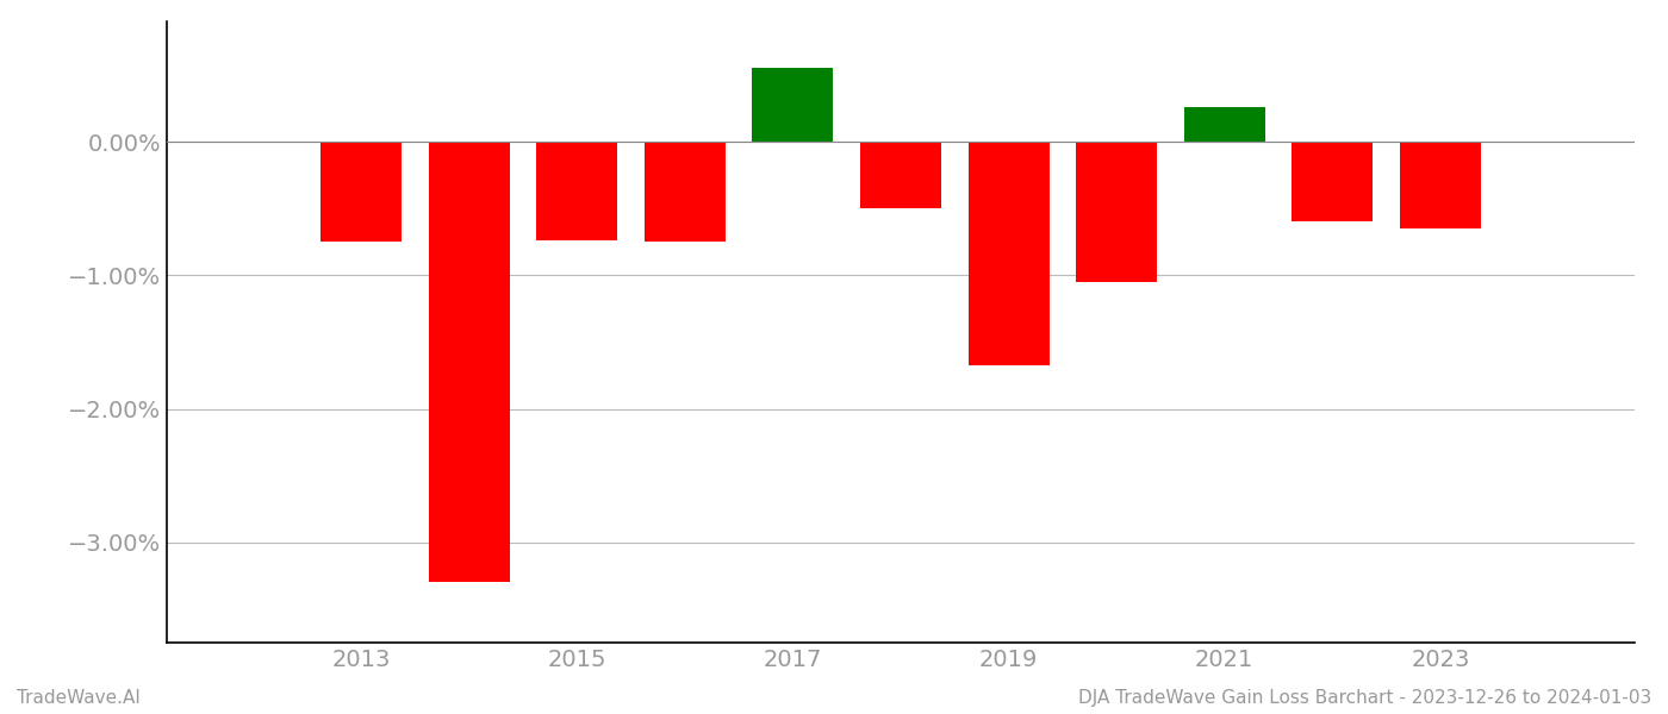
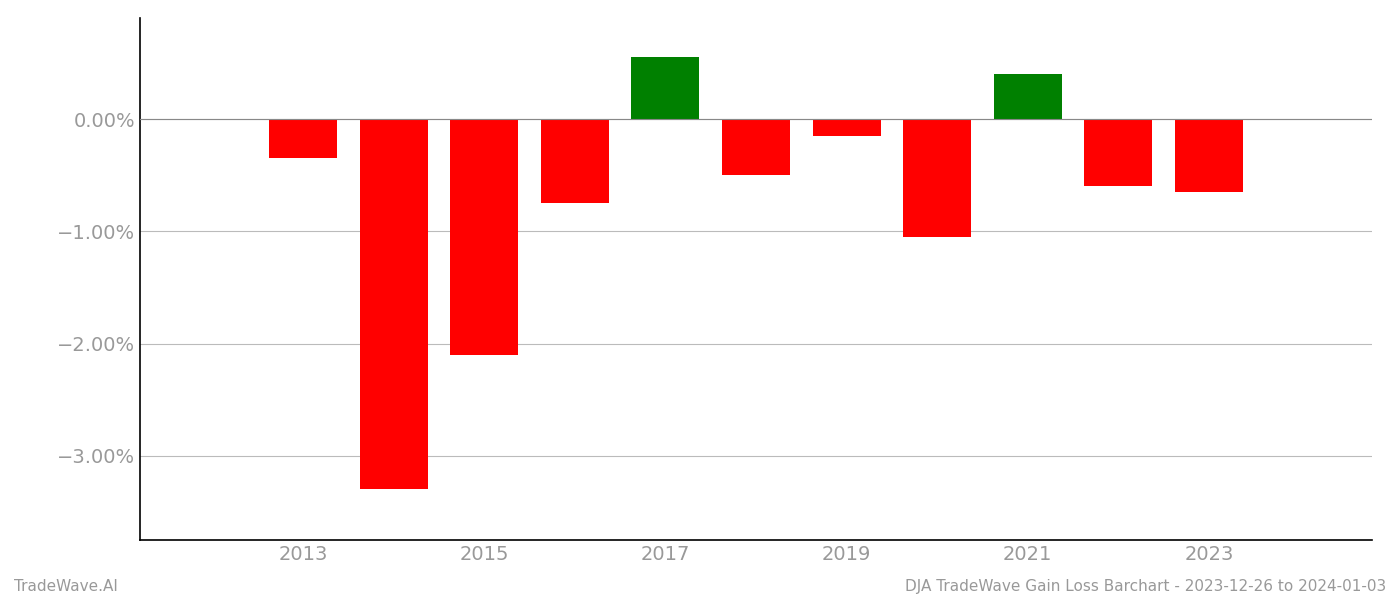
2013: -0.75% -> -0.35%
2015: -0.74% -> -2.10%
2019: -1.67% -> -0.15%
2021: 0.26% -> 0.40%
